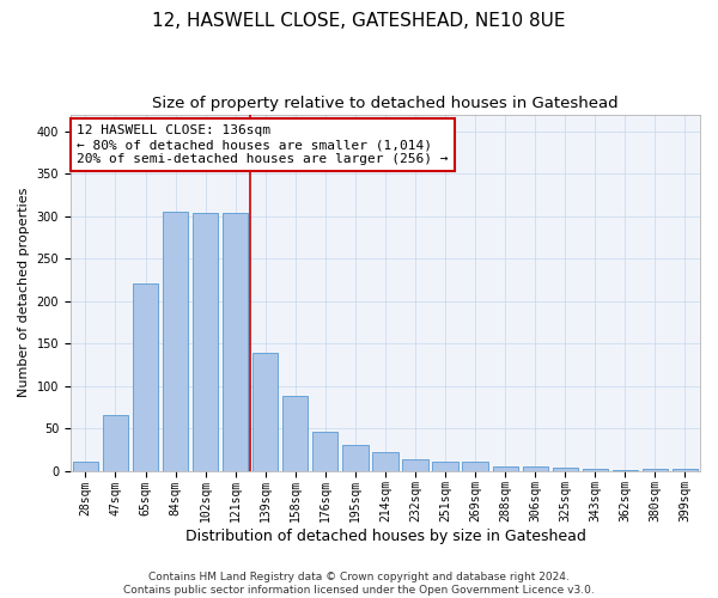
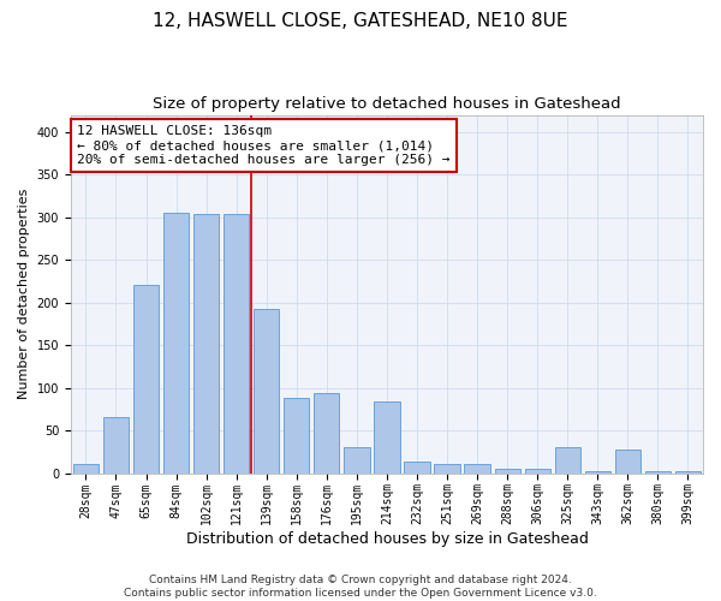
139sqm: 139 -> 192
176sqm: 46 -> 94
214sqm: 22 -> 84
325sqm: 3 -> 30
362sqm: 1 -> 28
